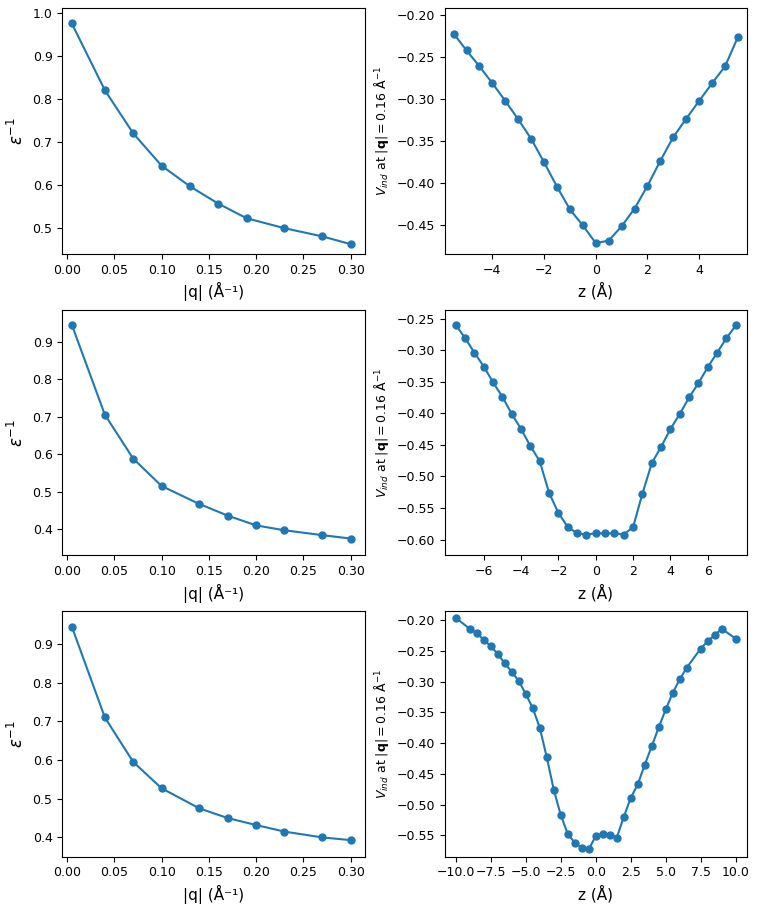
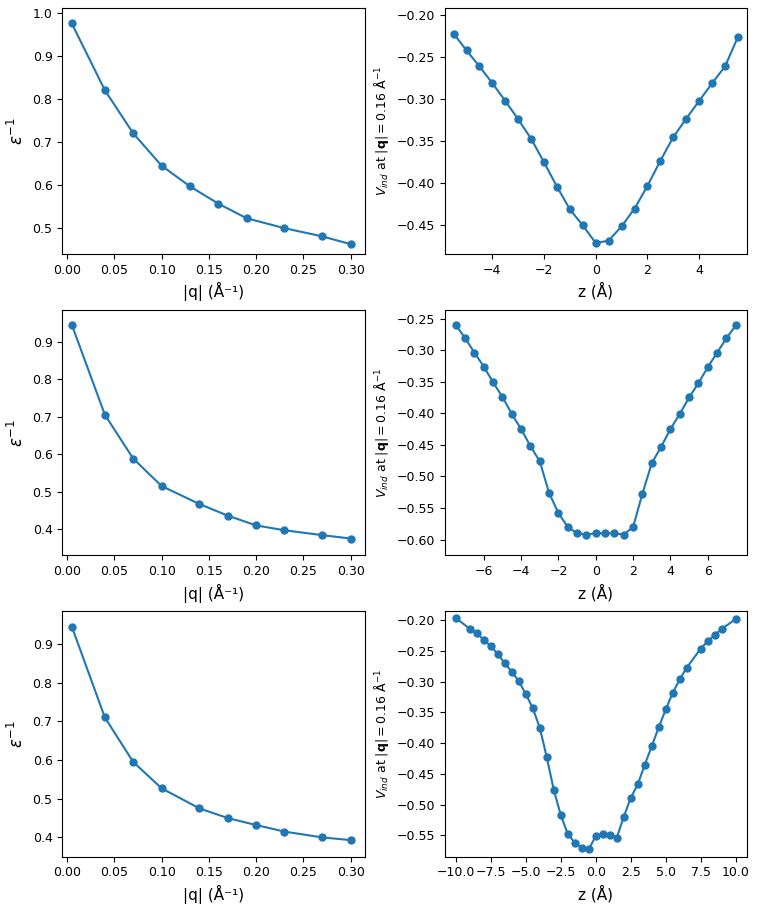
10.0: -0.230 -> -0.198
